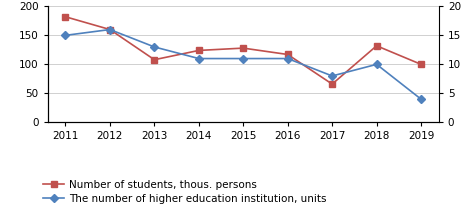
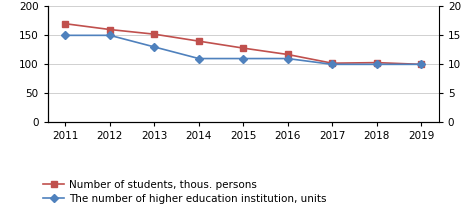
Number of students, thous. persons/2011: 182 -> 170
The number of higher education institution, units/2012: 16 -> 15
Number of students, thous. persons/2013: 108 -> 152
Number of students, thous. persons/2014: 124 -> 140
Number of students, thous. persons/2017: 66 -> 102
The number of higher education institution, units/2017: 8 -> 10
Number of students, thous. persons/2018: 132 -> 103
The number of higher education institution, units/2019: 4 -> 10
